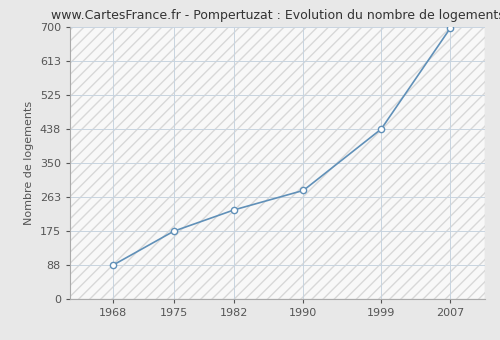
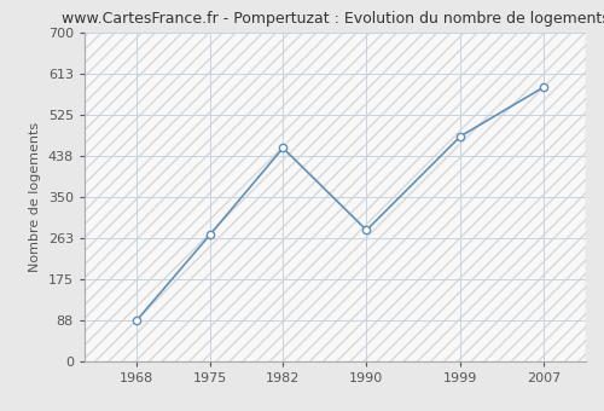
1975: 175 -> 270
1982: 230 -> 455
1999: 438 -> 480
2007: 698 -> 585
